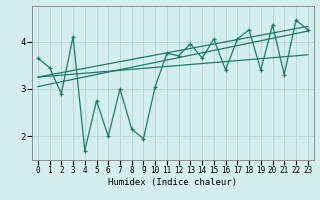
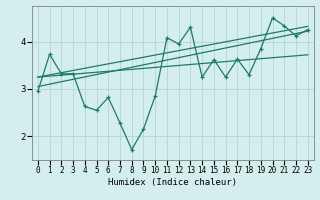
0: 3.65 -> 2.95
1: 3.45 -> 3.73
2: 2.90 -> 3.32
3: 4.10 -> 3.32
4: 1.70 -> 2.63
5: 2.75 -> 2.55
6: 2.00 -> 2.82
7: 3.00 -> 2.28
8: 2.15 -> 1.72
9: 1.95 -> 2.15
10: 3.05 -> 2.85
11: 3.75 -> 4.08
12: 3.70 -> 3.95
13: 3.95 -> 4.30
14: 3.65 -> 3.25
15: 4.05 -> 3.62
16: 3.40 -> 3.25
17: 4.05 -> 3.63
18: 4.25 -> 3.30
19: 3.40 -> 3.85
20: 4.35 -> 4.50
21: 3.30 -> 4.33
22: 4.45 -> 4.12
